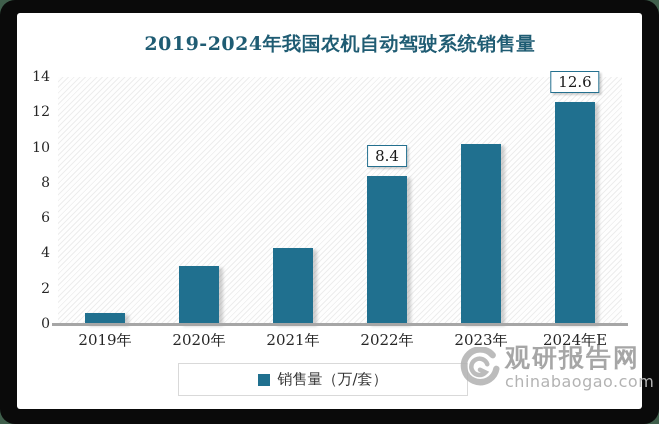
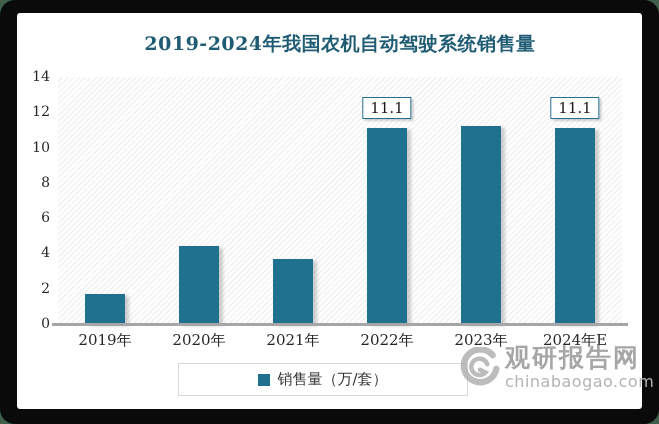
2019年: 0.7 -> 1.7
2020年: 3.3 -> 4.4
2021年: 4.3 -> 3.7
2022年: 8.4 -> 11.1
2023年: 10.2 -> 11.2
2024年E: 12.6 -> 11.1
